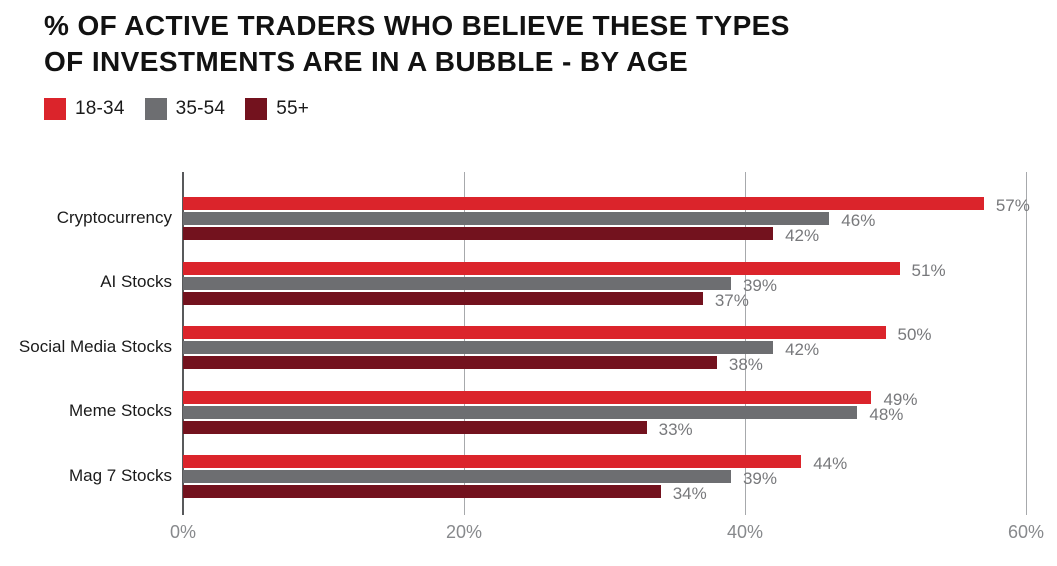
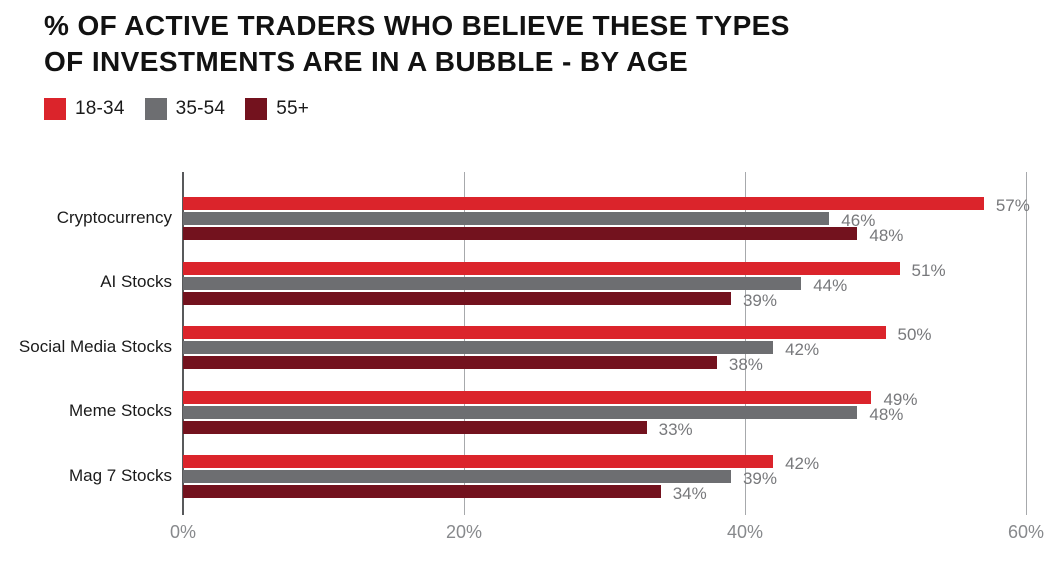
55+/Cryptocurrency: 42% -> 48%
35-54/AI Stocks: 39% -> 44%
55+/AI Stocks: 37% -> 39%
18-34/Mag 7 Stocks: 44% -> 42%
